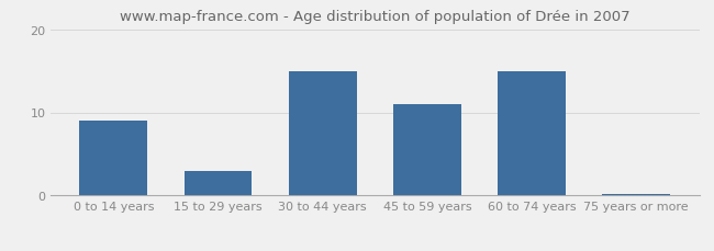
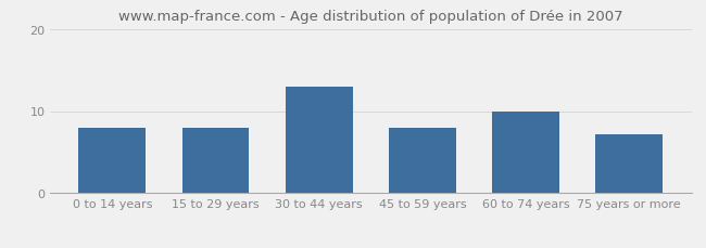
0 to 14 years: 9.0 -> 8.0
15 to 29 years: 3.0 -> 8.0
30 to 44 years: 15.0 -> 13.0
45 to 59 years: 11.0 -> 8.0
60 to 74 years: 15.0 -> 10.0
75 years or more: 0.2 -> 7.2
